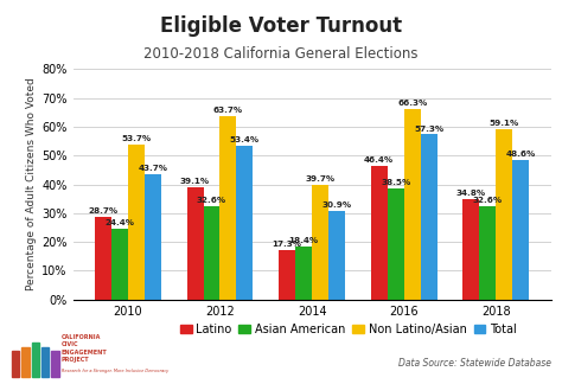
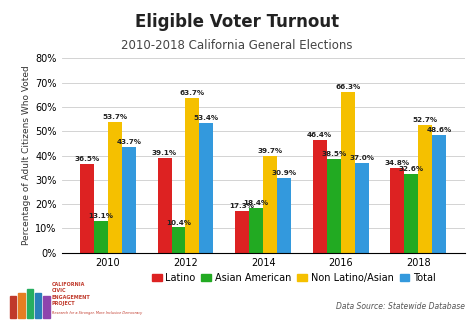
Latino/2010: 28.7% -> 36.5%
Asian American/2010: 24.4% -> 13.1%
Asian American/2012: 32.6% -> 10.4%
Total/2016: 57.3% -> 37.0%
Non Latino/Asian/2018: 59.1% -> 52.7%
